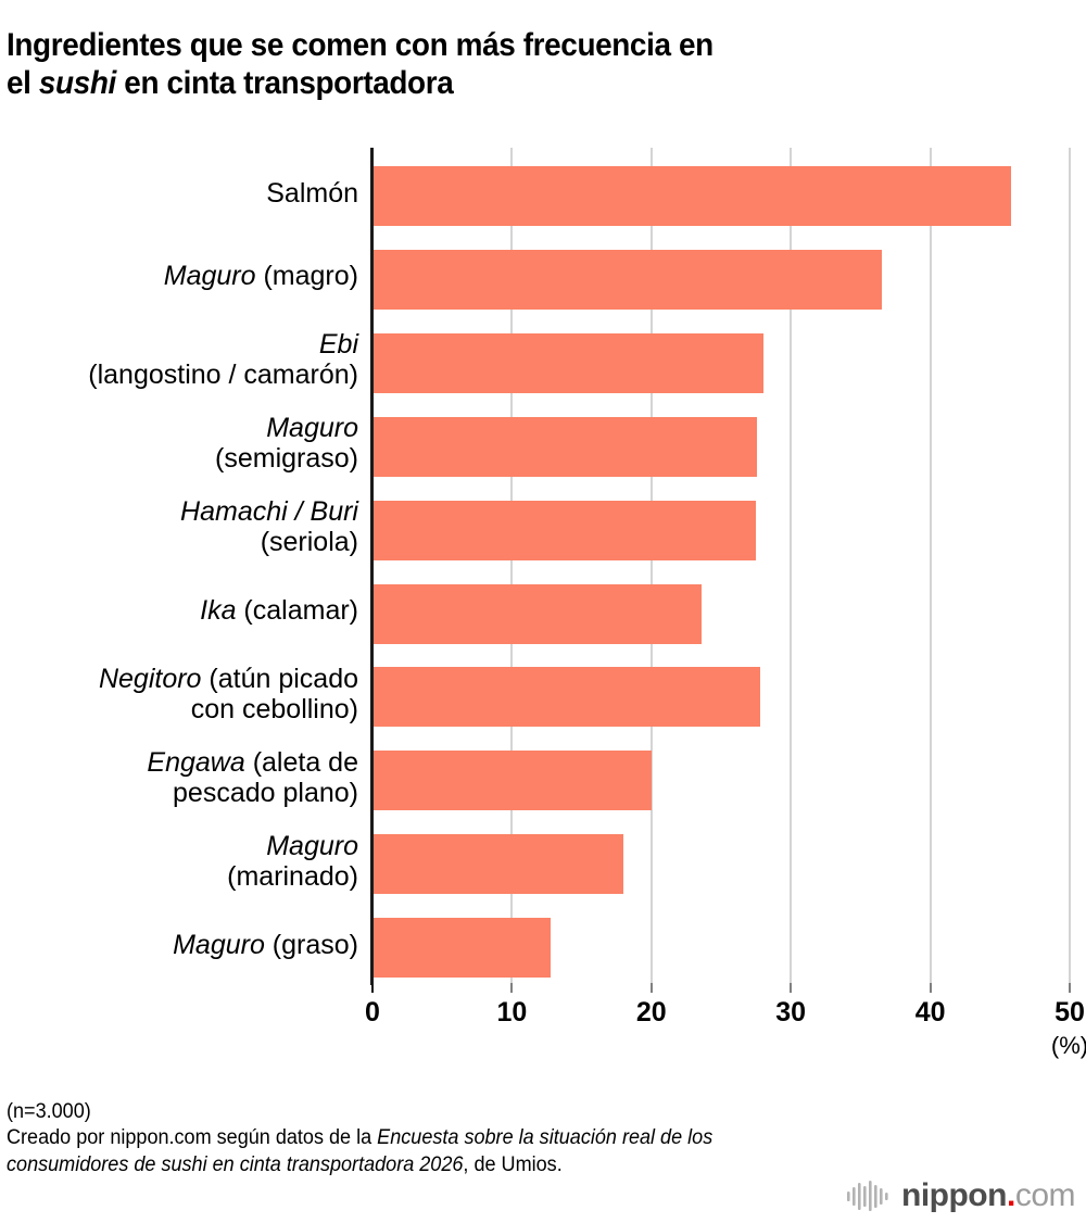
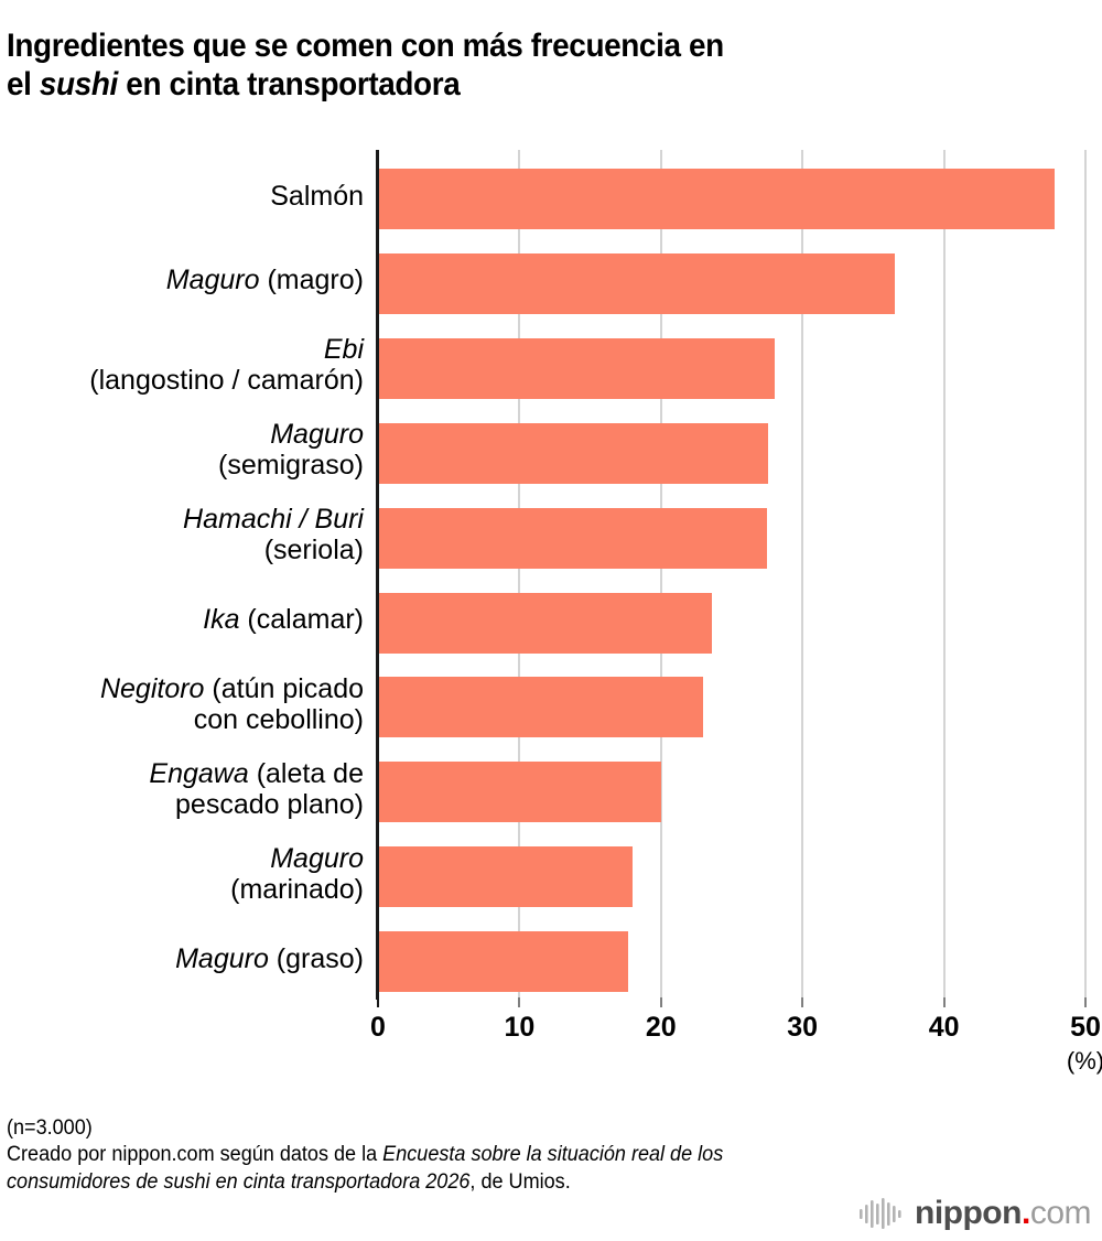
Salmón: 45.8 -> 47.8
Negitoro (atún picado con cebollino): 27.8 -> 23.0
Maguro (graso): 12.8 -> 17.7
